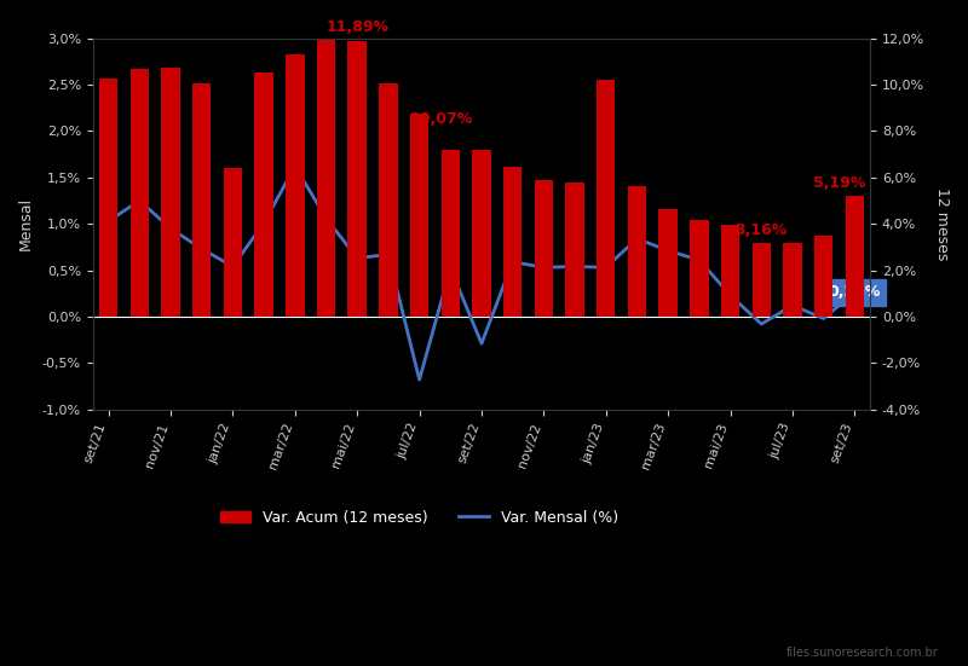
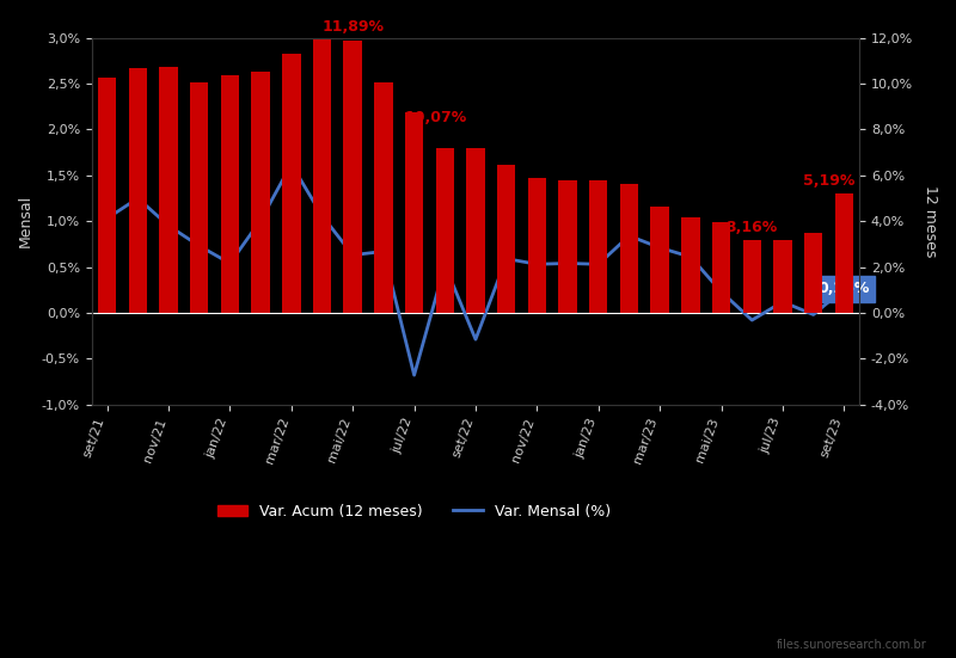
Var. Acum (12 meses)/jan/22: 6,4% -> 10,4%
Var. Acum (12 meses)/jan/23: 10,2% -> 5,8%
